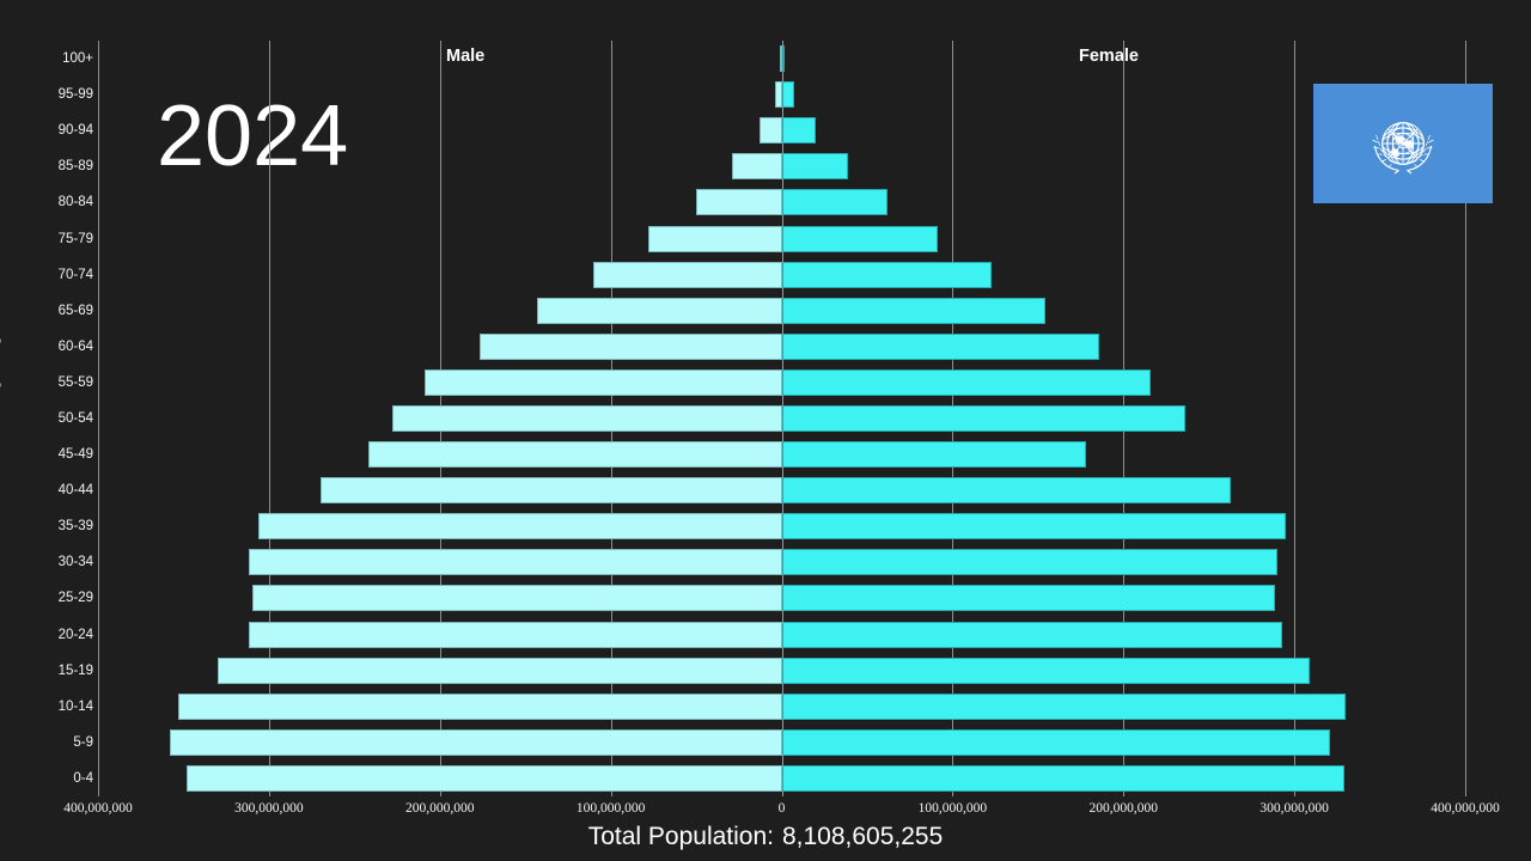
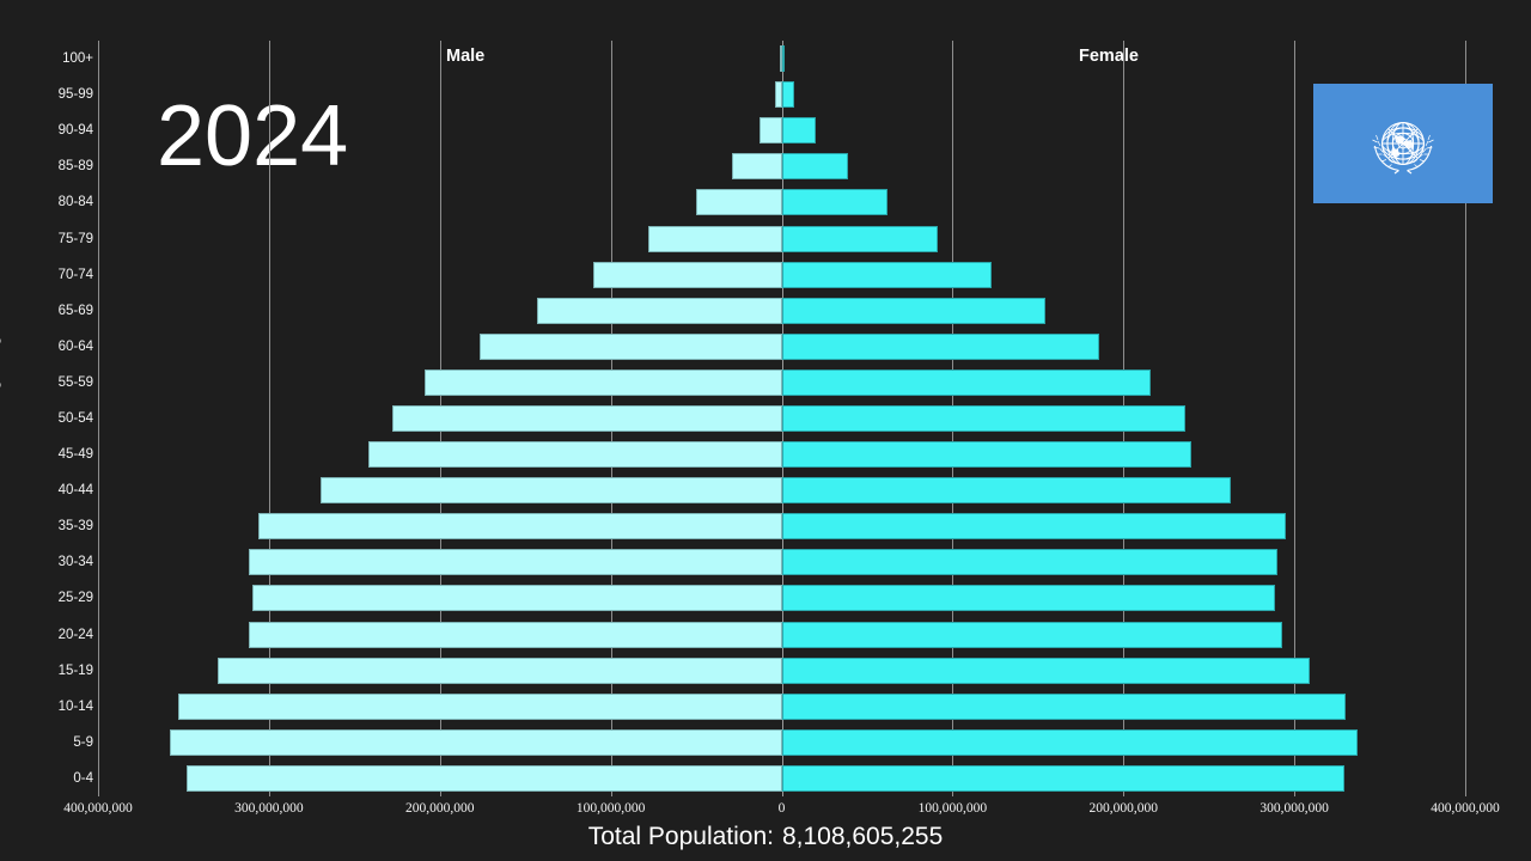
Female/5-9: 321000000 -> 337000000
Female/45-49: 178000000 -> 240000000
